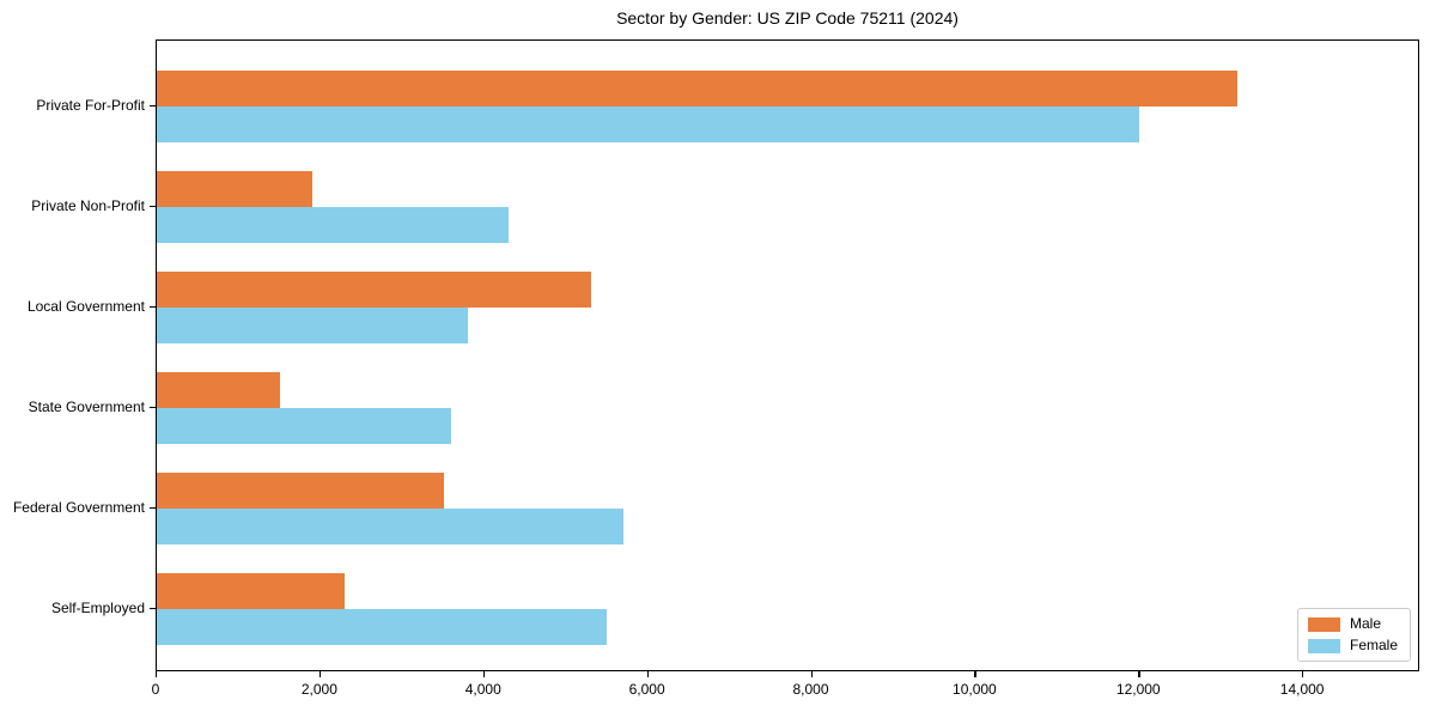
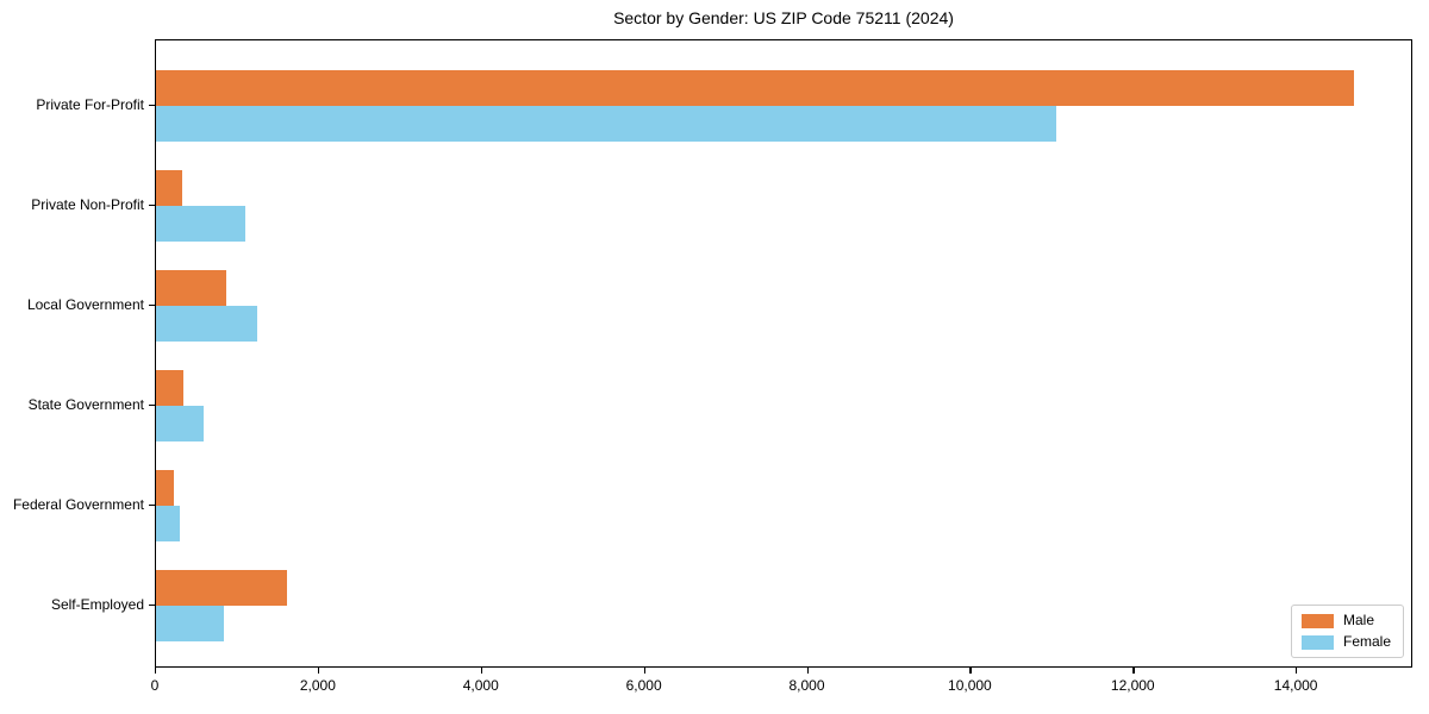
Male/Private For-Profit: 13200 -> 14700
Female/Private For-Profit: 12000 -> 11000
Male/Private Non-Profit: 1900 -> 300
Female/Private Non-Profit: 4300 -> 1100
Male/Local Government: 5300 -> 900
Female/Local Government: 3800 -> 1200
Male/State Government: 1500 -> 300
Female/State Government: 3600 -> 600
Male/Federal Government: 3500 -> 200
Female/Federal Government: 5700 -> 300
Male/Self-Employed: 2300 -> 1600
Female/Self-Employed: 5500 -> 800
